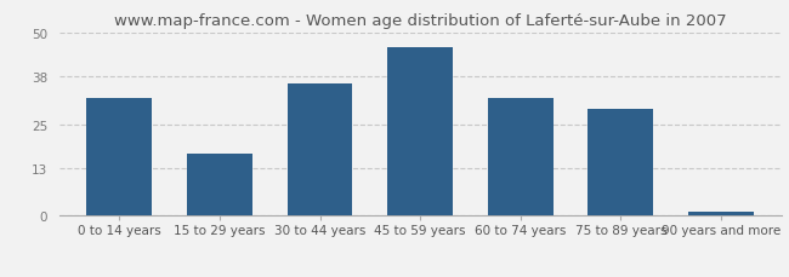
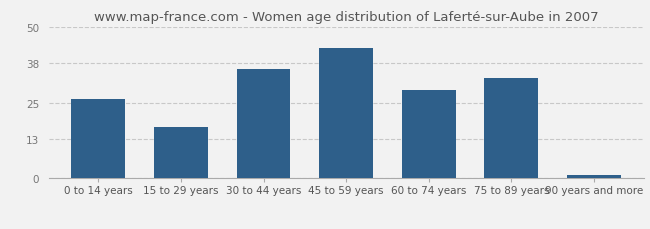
0 to 14 years: 32 -> 26
45 to 59 years: 46 -> 43
60 to 74 years: 32 -> 29
75 to 89 years: 29 -> 33
